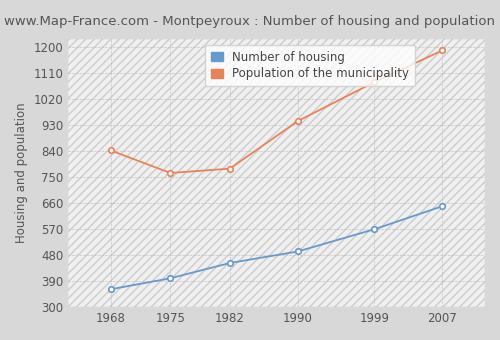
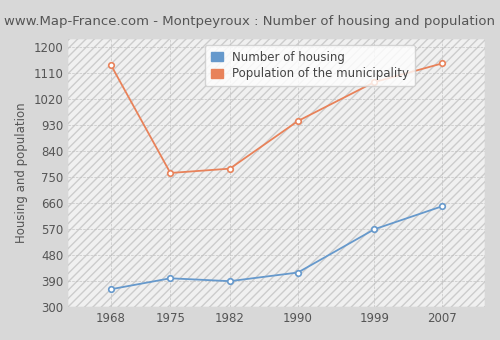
Population of the municipality/1968: 843 -> 1140
Number of housing/1982: 453 -> 390
Number of housing/1990: 493 -> 420
Population of the municipality/2007: 1190 -> 1145
